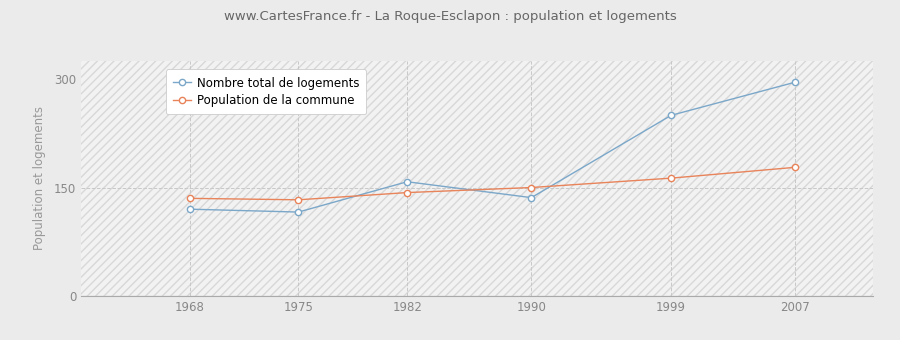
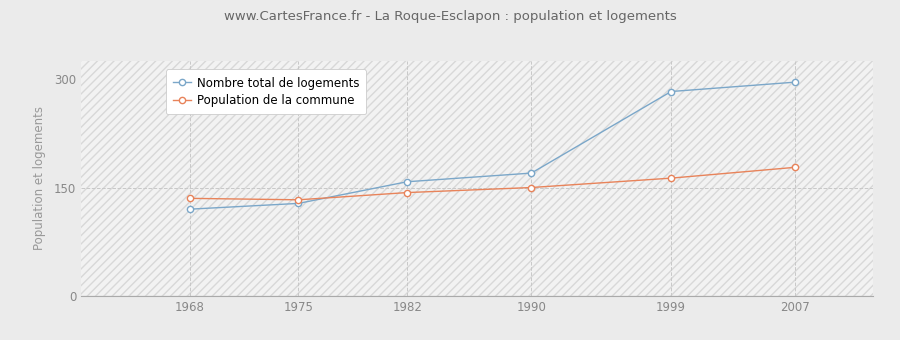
Nombre total de logements/1975: 116 -> 128
Nombre total de logements/1990: 136 -> 170
Nombre total de logements/1999: 250 -> 283
